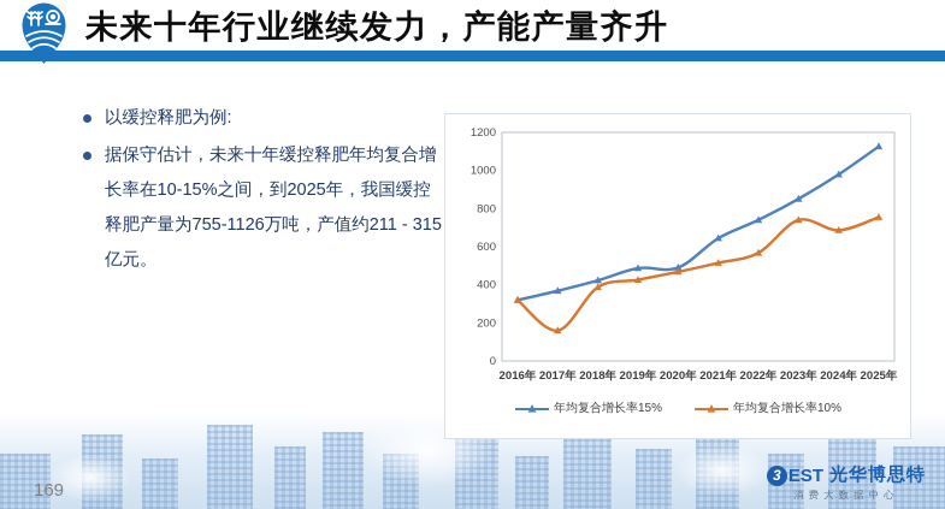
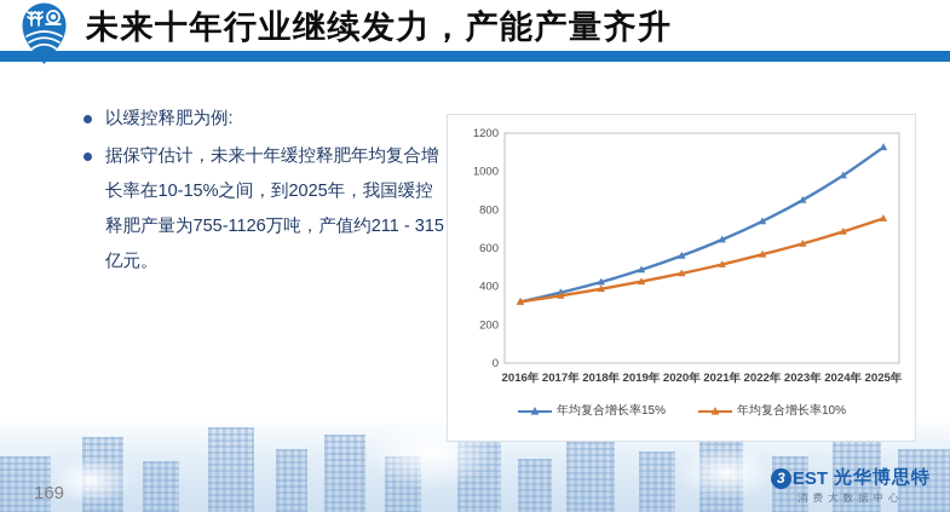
年均复合增长率10%/2017年: 160 -> 350
年均复合增长率15%/2020年: 490 -> 560
年均复合增长率10%/2023年: 740 -> 620
